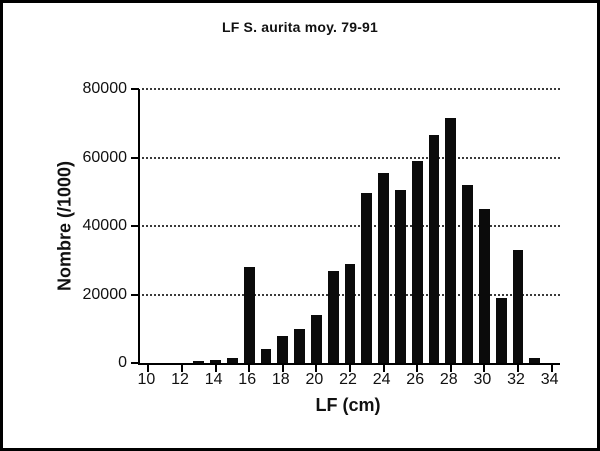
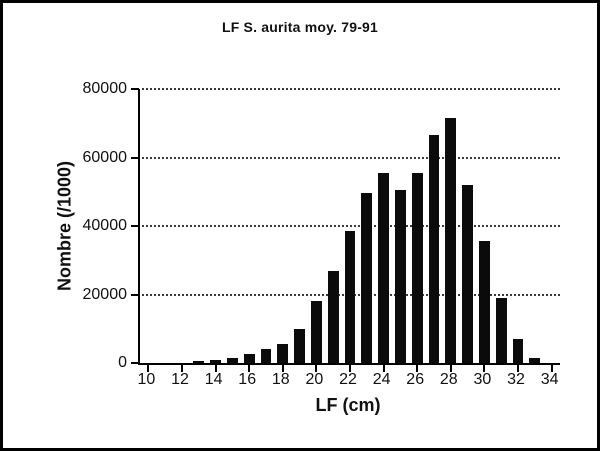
16: 28000 -> 2000
18: 8000 -> 6000
20: 14000 -> 18000
22: 29000 -> 38000
26: 59000 -> 56000
30: 45000 -> 36000
32: 33000 -> 7000
